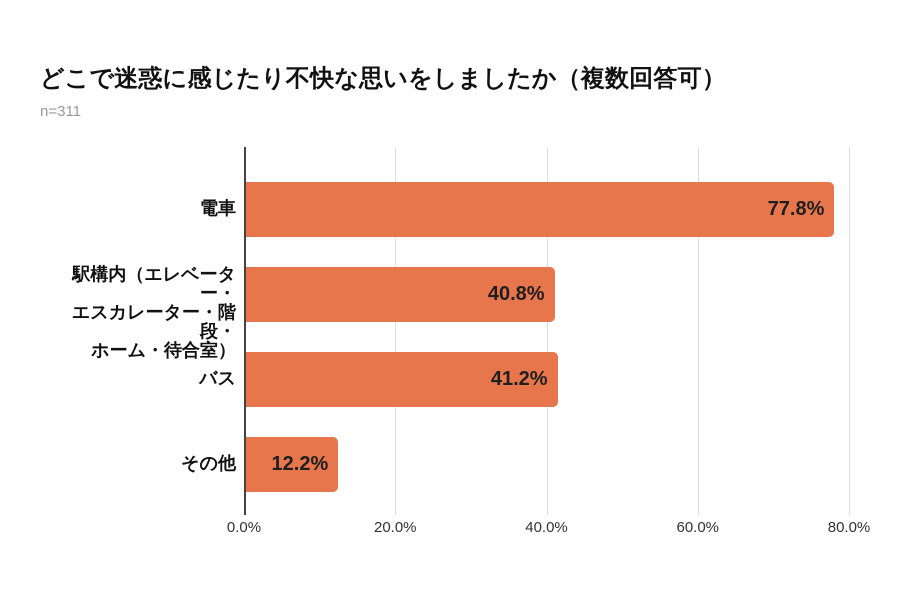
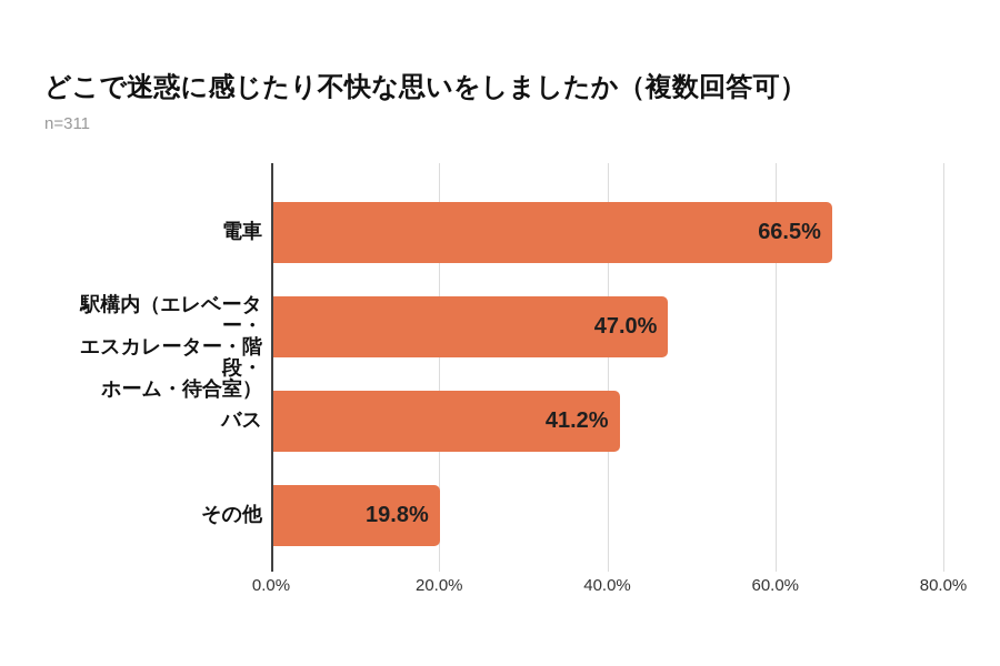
電車: 77.8% -> 66.5%
駅構内（エレベーター・エスカレーター・階段・ホーム・待合室）: 40.8% -> 47.0%
その他: 12.2% -> 19.8%
